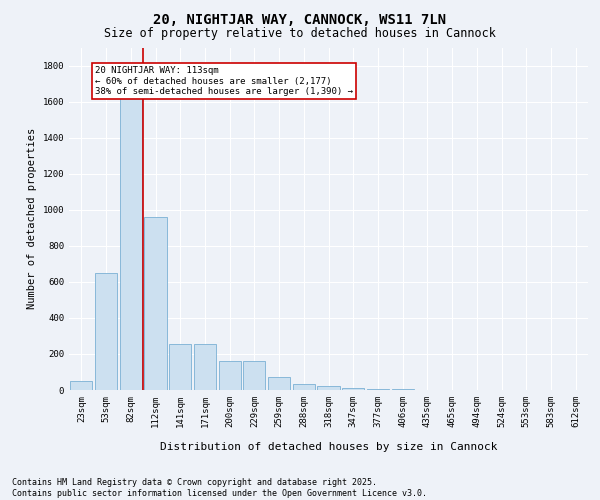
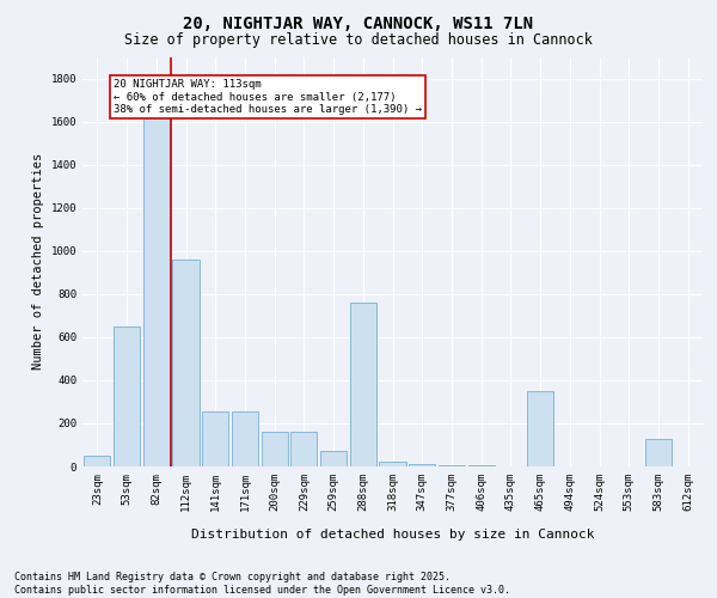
288sqm: 40 -> 760
465sqm: 0 -> 350
583sqm: 0 -> 130
